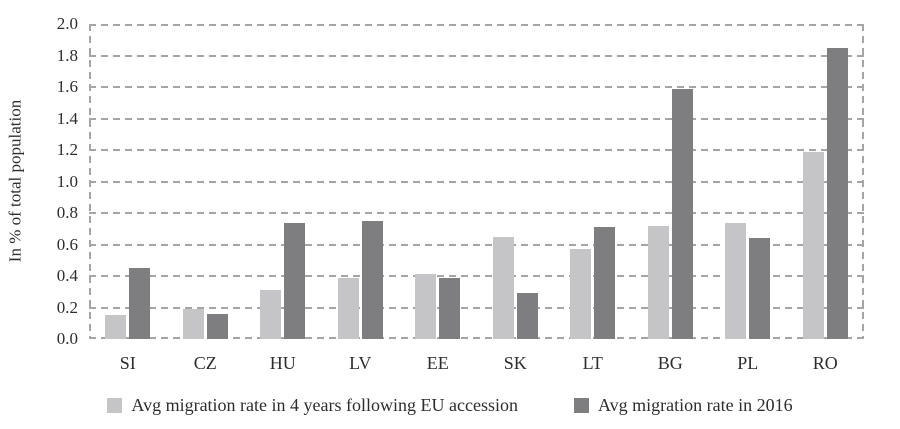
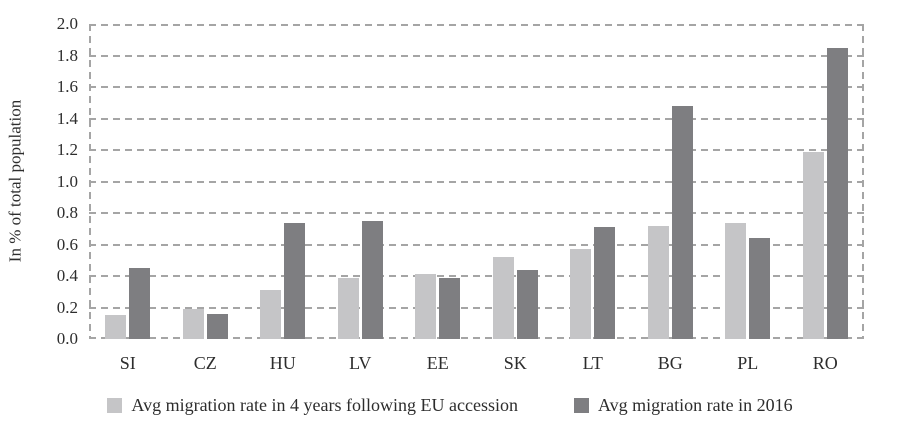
Avg migration rate in 4 years following EU accession/SK: 0.65 -> 0.52
Avg migration rate in 2016/SK: 0.29 -> 0.44
Avg migration rate in 2016/BG: 1.59 -> 1.48
